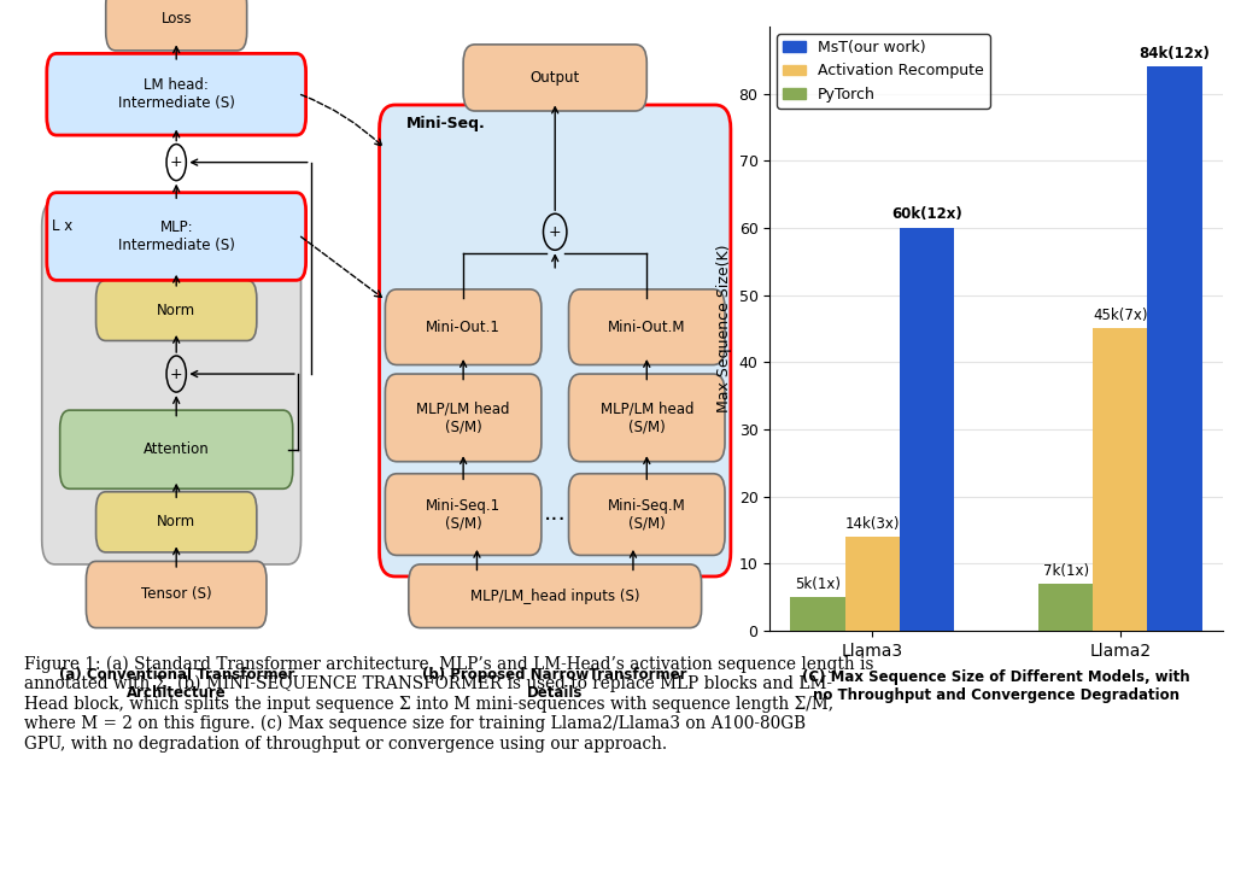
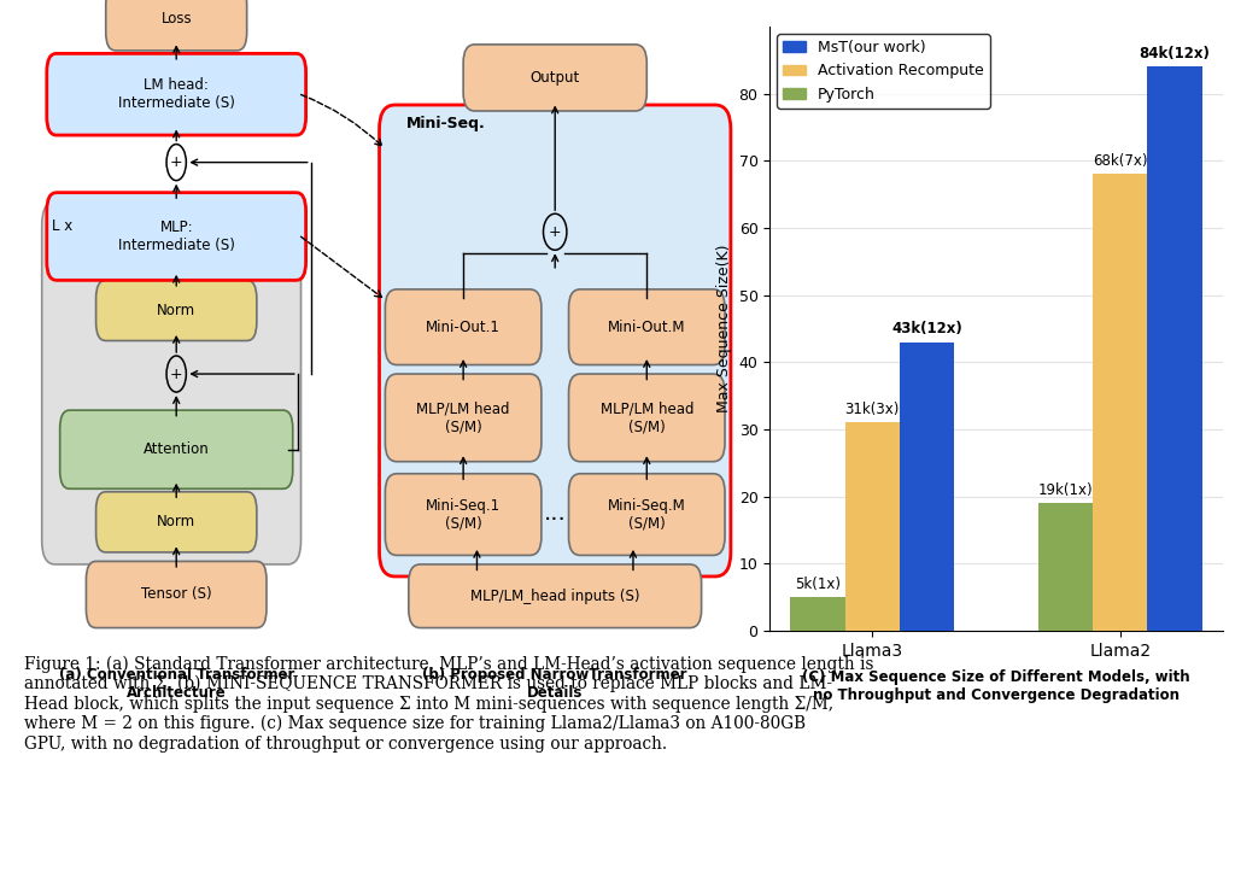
Activation Recompute/Llama3: 14 -> 31
MsT(our work)/Llama3: 60 -> 43
PyTorch/Llama2: 7 -> 19
Activation Recompute/Llama2: 45 -> 68
